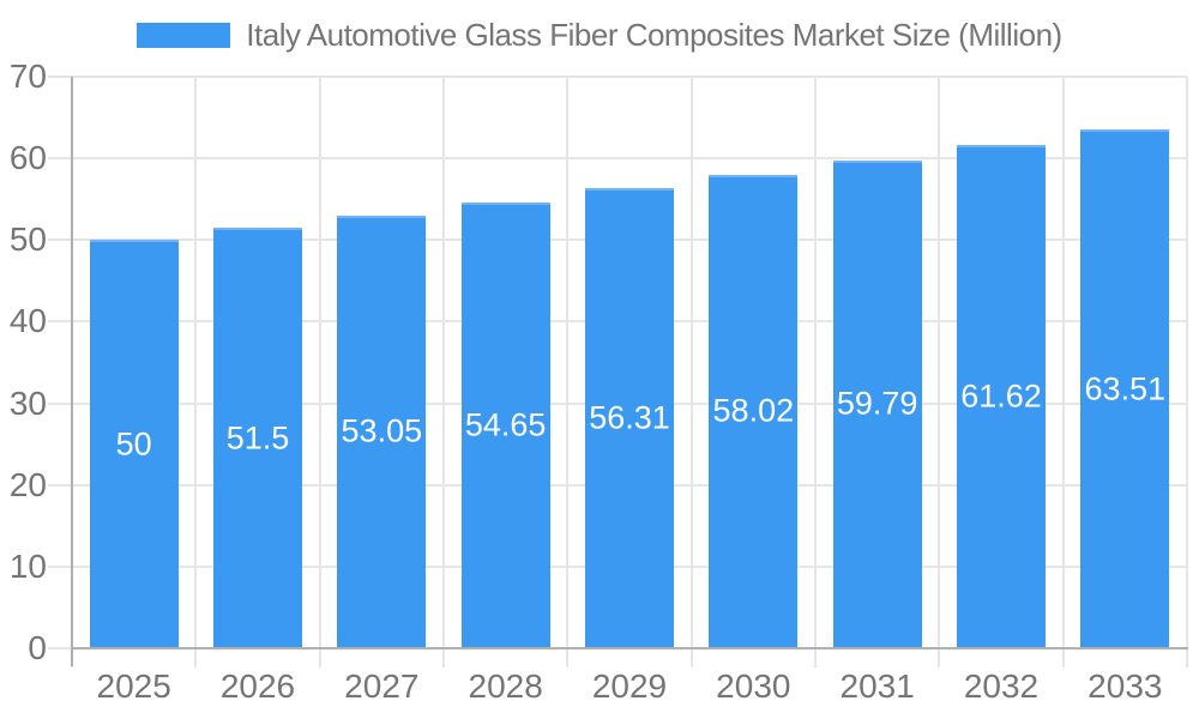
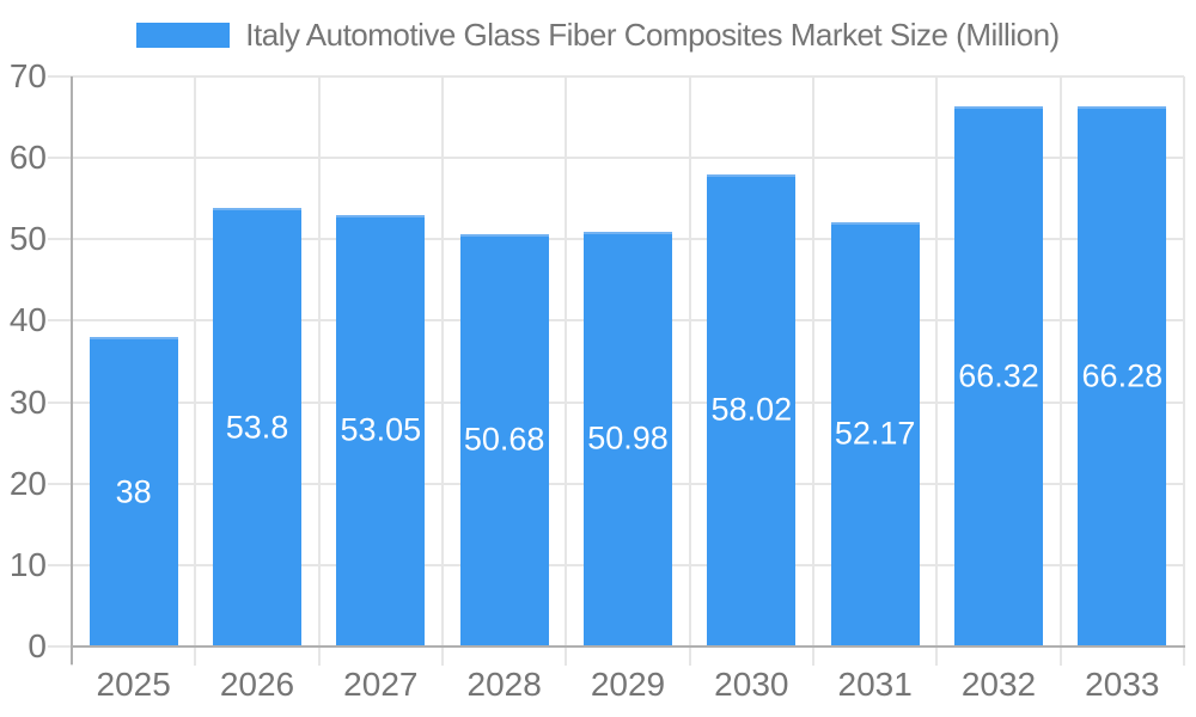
2025: 50 -> 38
2026: 51.5 -> 53.8
2028: 54.65 -> 50.68
2029: 56.31 -> 50.98
2031: 59.79 -> 52.17
2032: 61.62 -> 66.32
2033: 63.51 -> 66.28
